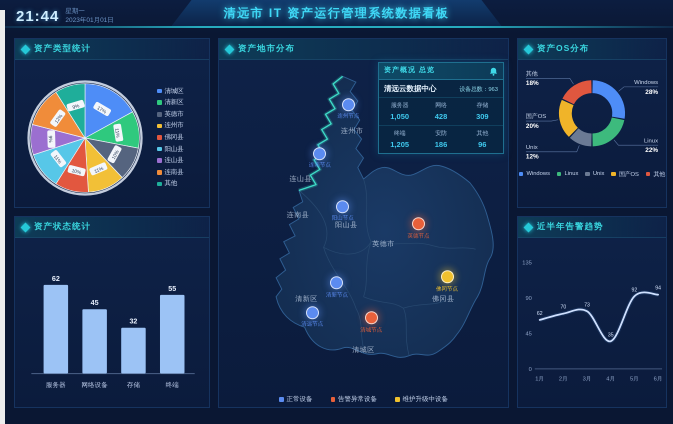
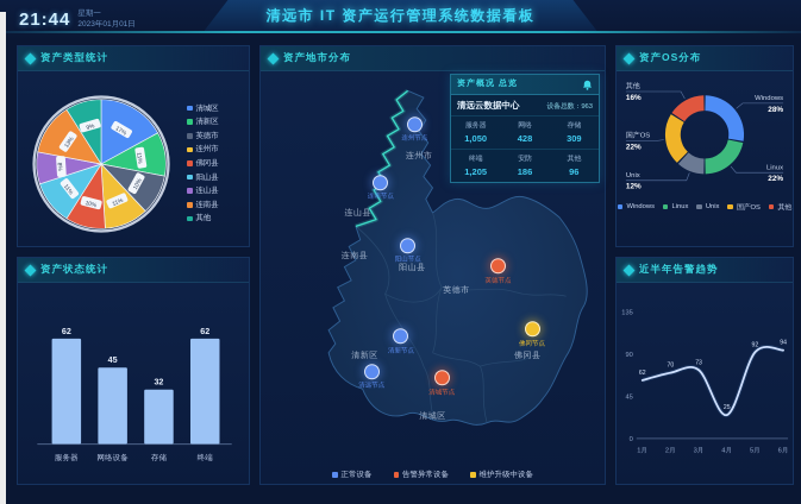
资产类型统计/连山县: 9% -> 8%
资产类型统计/连南县: 12% -> 13%
资产状态统计/终端: 55 -> 62
资产OS分布/国产OS: 20% -> 22%
资产OS分布/其他: 18% -> 16%
近半年告警趋势/4月: 35 -> 25
